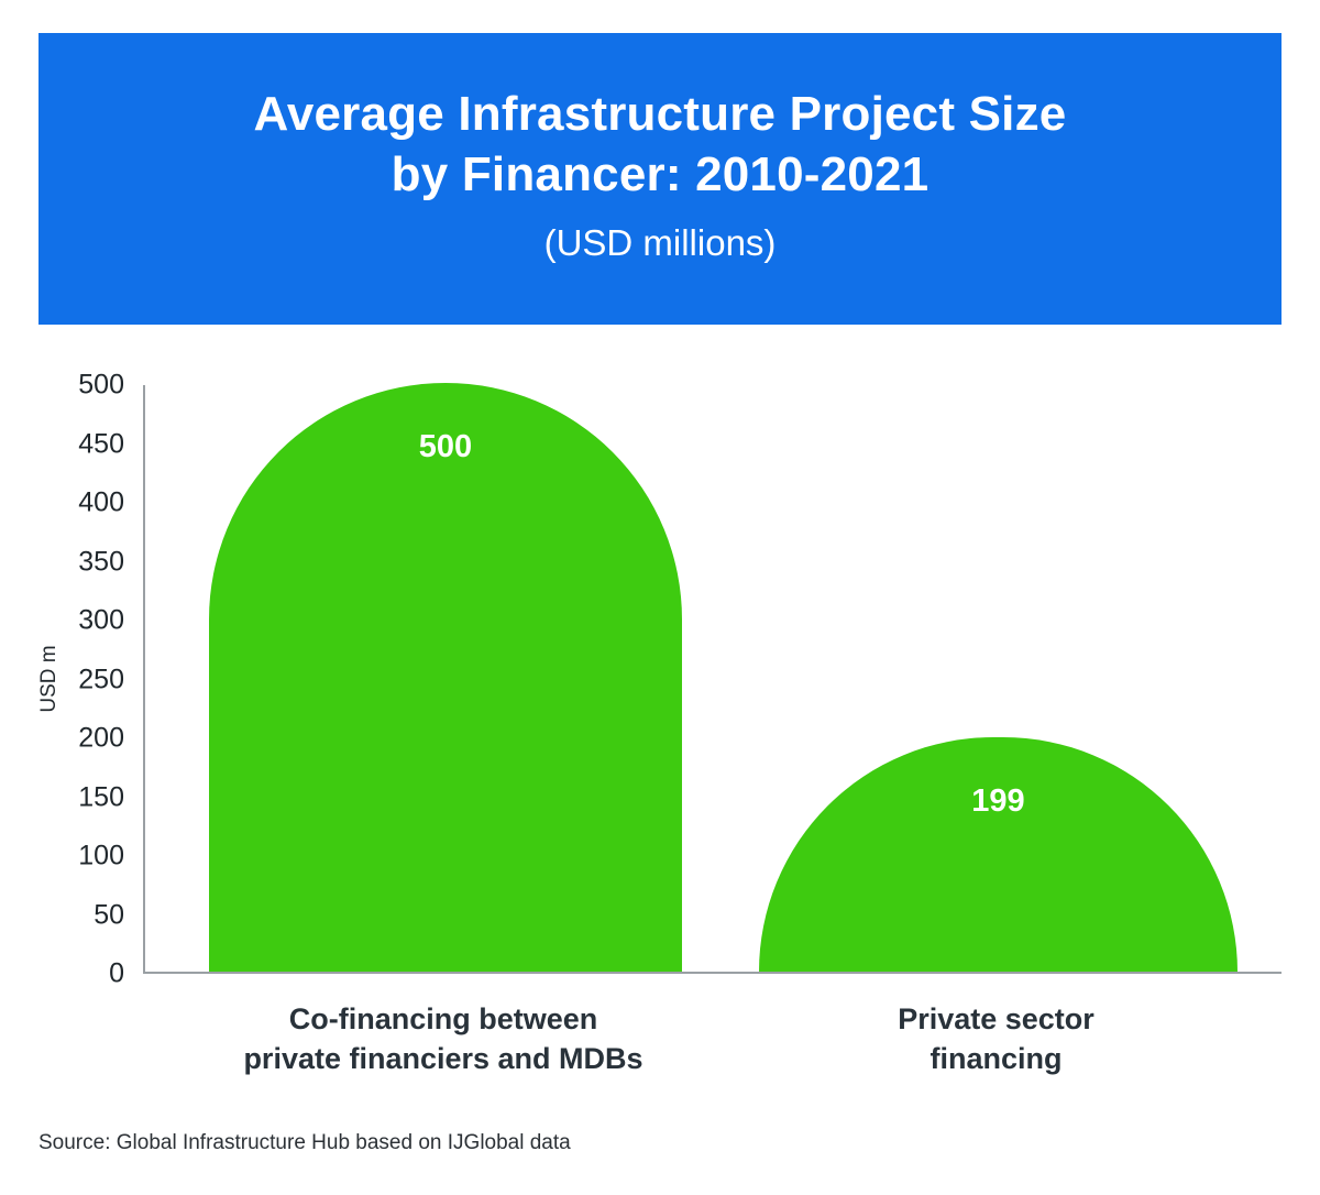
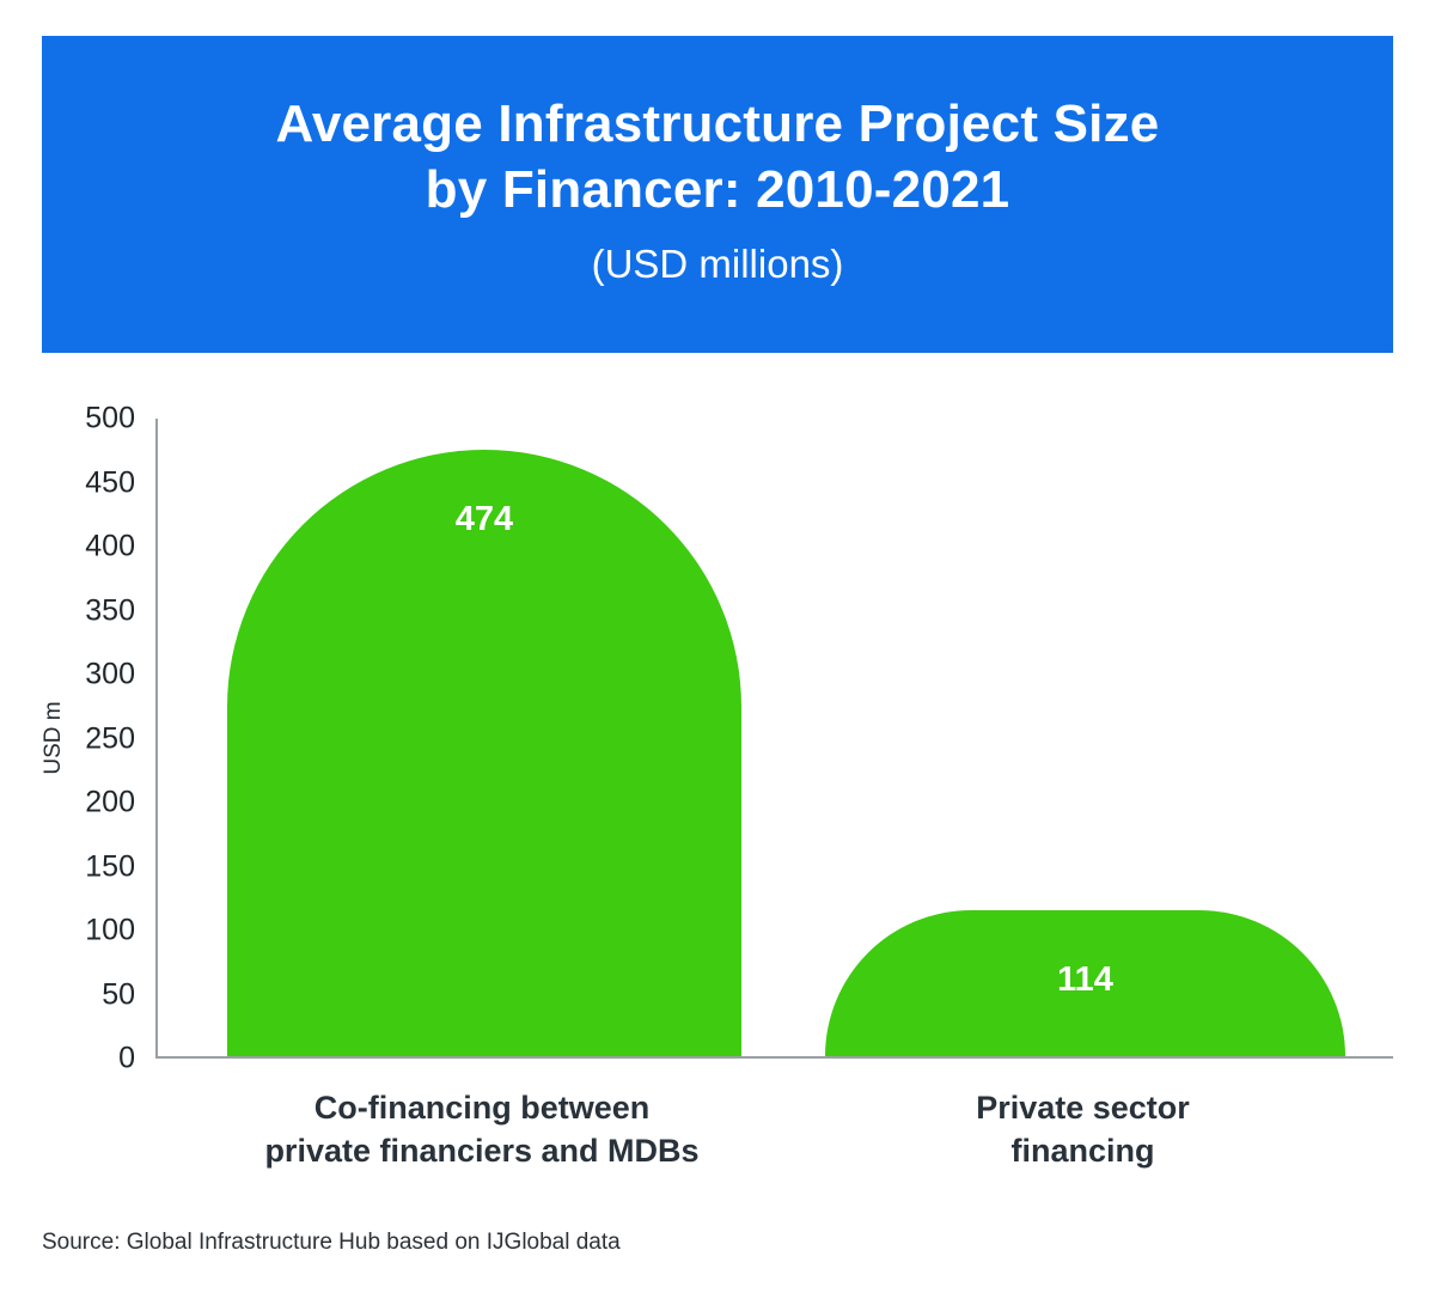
Co-financing between private financiers and MDBs: 500 -> 474
Private sector financing: 199 -> 114
